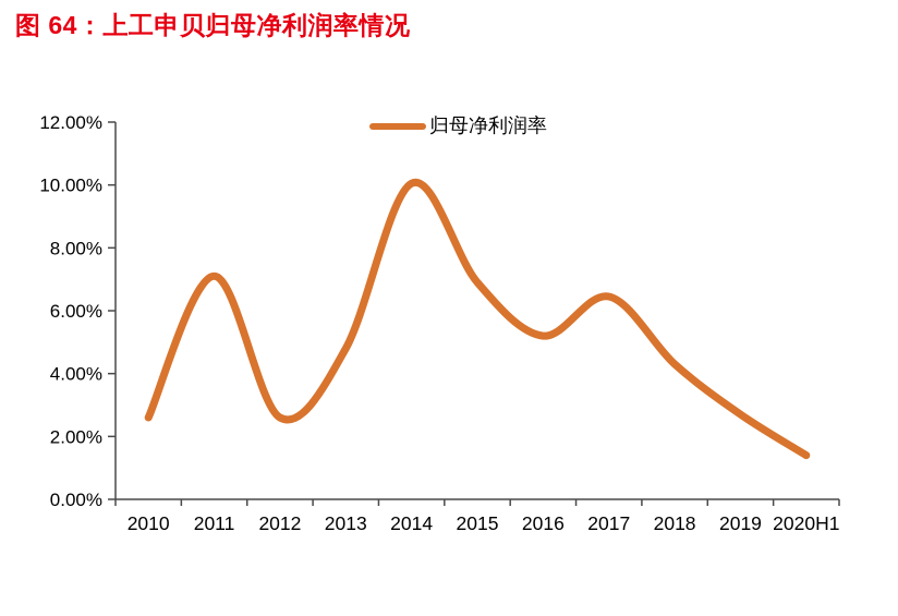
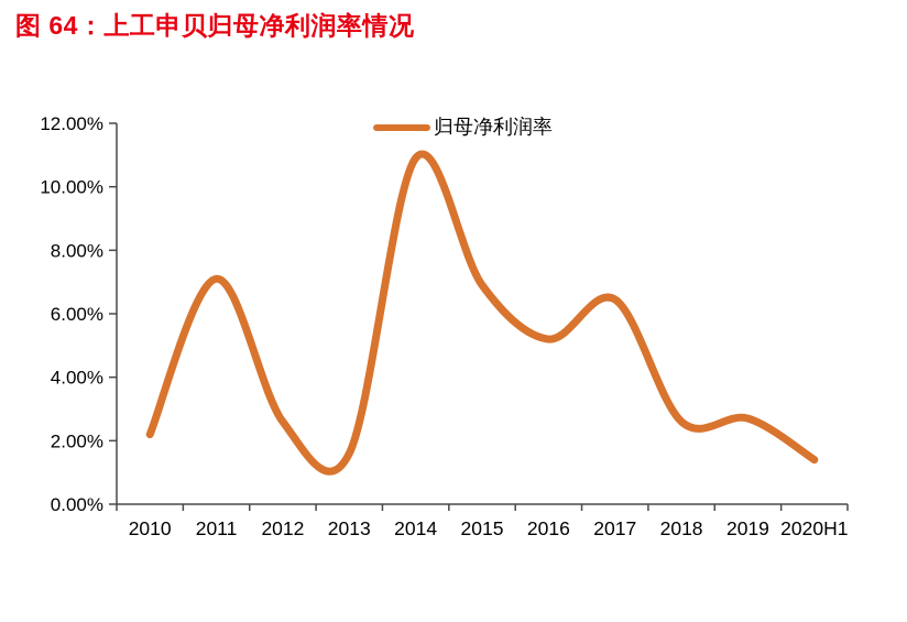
2010: 2.6% -> 2.2%
2013: 4.8% -> 1.6%
2014: 10.1% -> 10.9%
2018: 4.3% -> 2.6%
